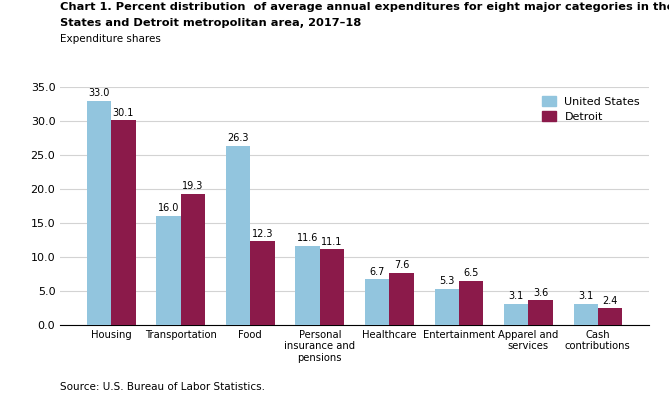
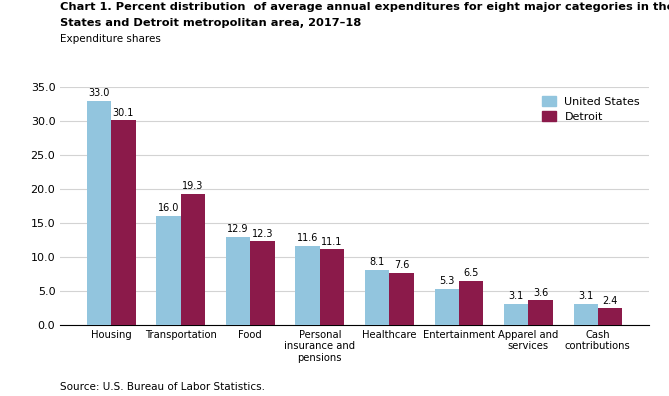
United States/Food: 26.3 -> 12.9
United States/Healthcare: 6.7 -> 8.1
